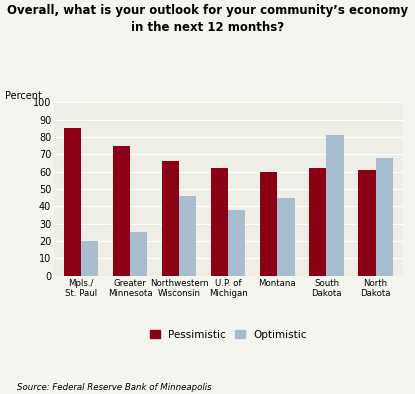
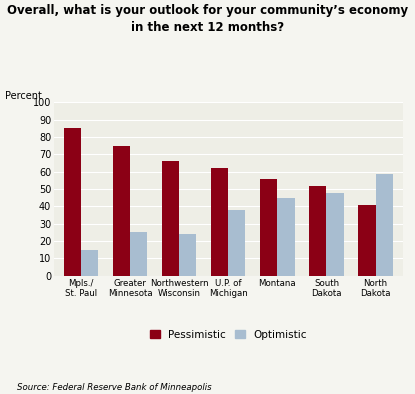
Optimistic/Mpls./ St. Paul: 20 -> 15
Optimistic/Northwestern Wisconsin: 46 -> 24
Pessimistic/Montana: 60 -> 56
Pessimistic/South Dakota: 62 -> 52
Optimistic/South Dakota: 81 -> 48
Pessimistic/North Dakota: 61 -> 41
Optimistic/North Dakota: 68 -> 59
